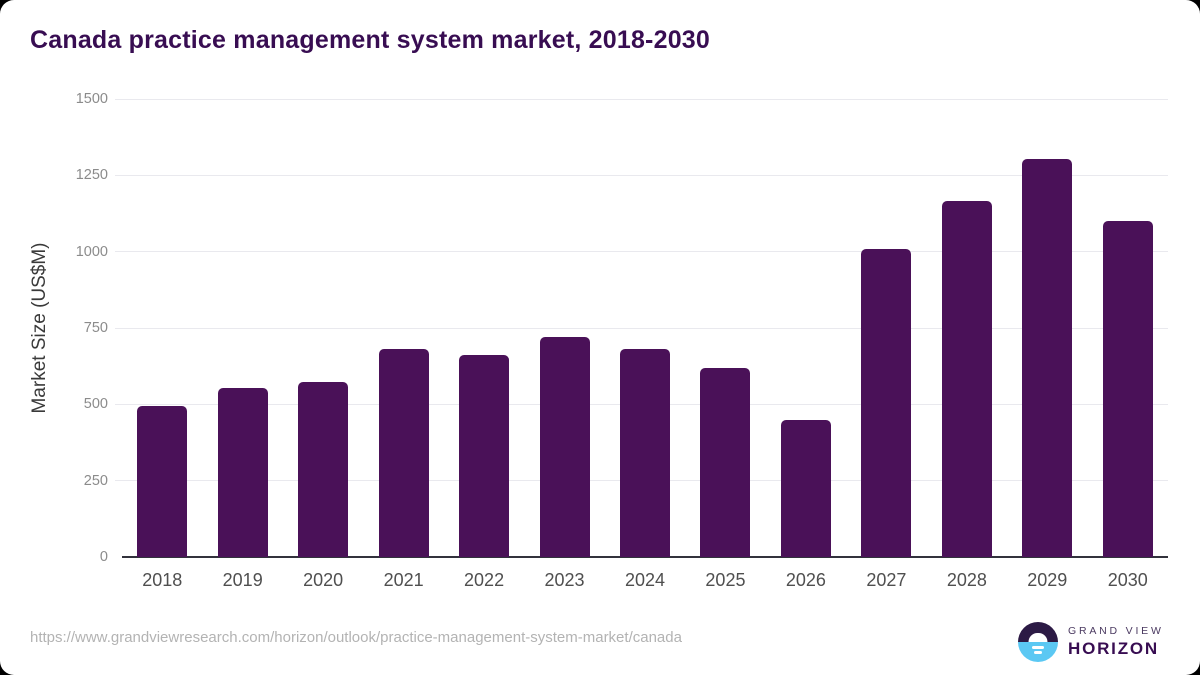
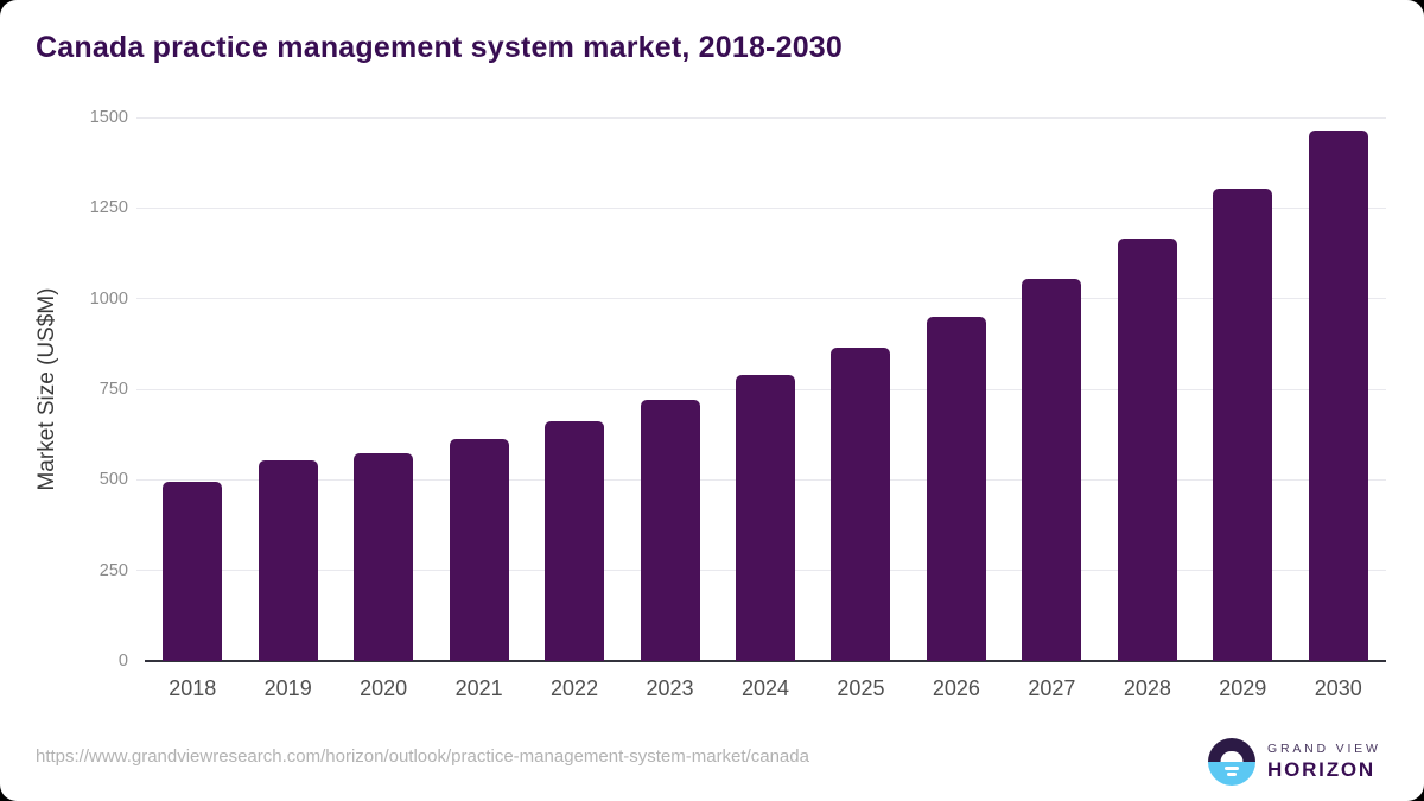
2021: 680 -> 610
2024: 680 -> 790
2025: 620 -> 860
2026: 450 -> 950
2027: 1010 -> 1060
2030: 1100 -> 1460
